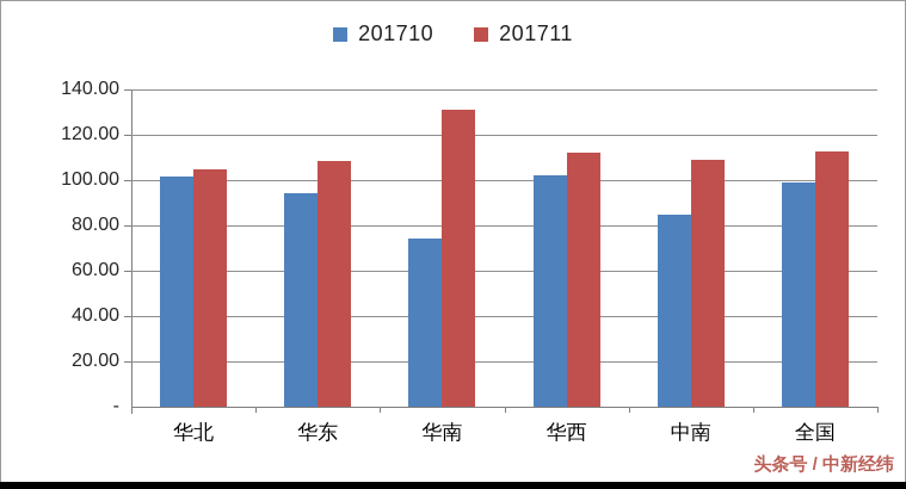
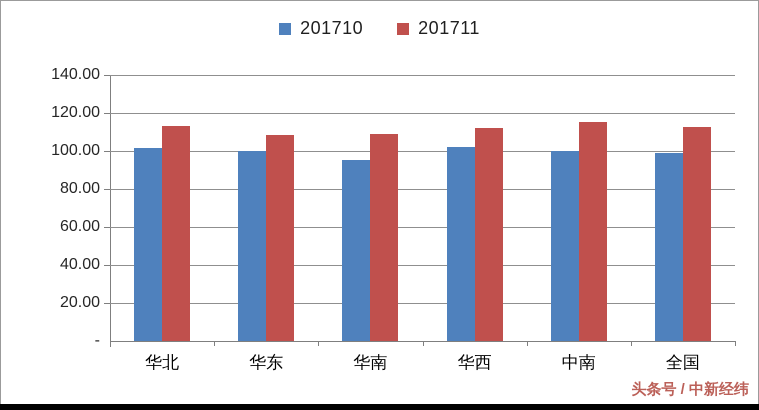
201711/华北: 105 -> 113
201710/华东: 94 -> 100
201710/华南: 74 -> 96
201711/华南: 131 -> 109
201710/中南: 85 -> 100
201711/中南: 109 -> 116
